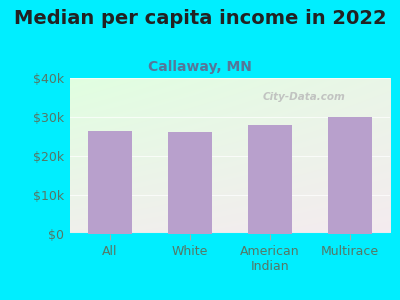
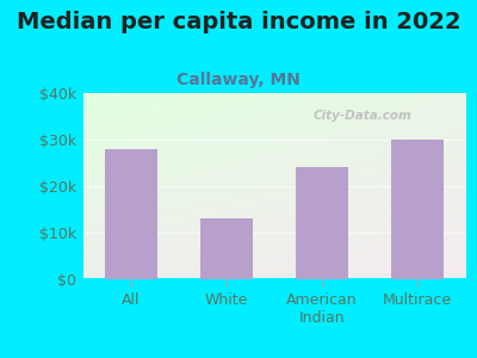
All: $26.5k -> $28.0k
White: $26.2k -> $13.0k
American Indian: $28.0k -> $24.0k
